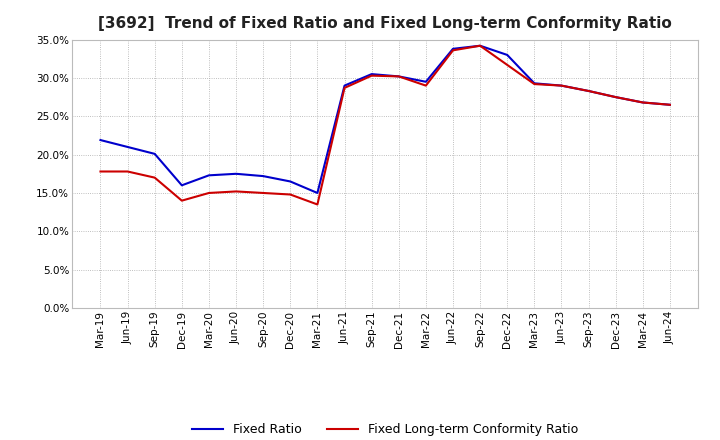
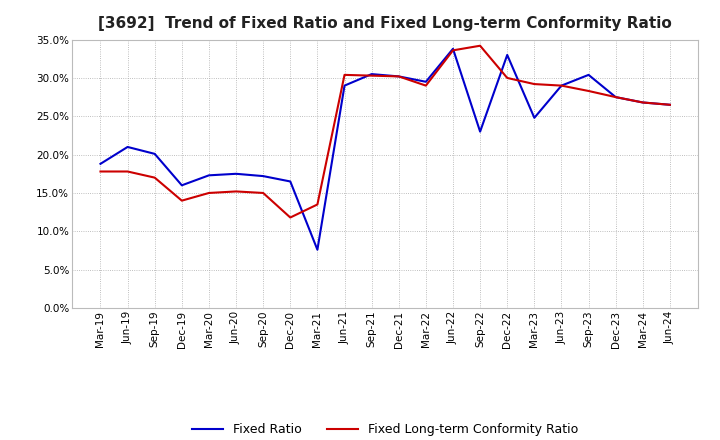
Fixed Ratio/Mar-19: 21.9% -> 18.8%
Fixed Long-term Conformity Ratio/Dec-20: 14.8% -> 11.8%
Fixed Ratio/Mar-21: 15.0% -> 7.6%
Fixed Long-term Conformity Ratio/Jun-21: 28.7% -> 30.4%
Fixed Ratio/Sep-22: 34.2% -> 23.0%
Fixed Long-term Conformity Ratio/Dec-22: 31.7% -> 30.0%
Fixed Ratio/Mar-23: 29.3% -> 24.8%
Fixed Ratio/Sep-23: 28.3% -> 30.4%
